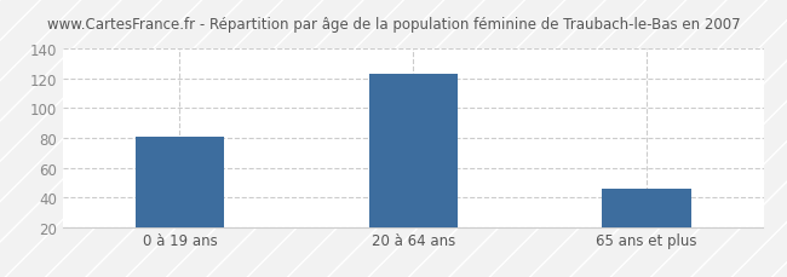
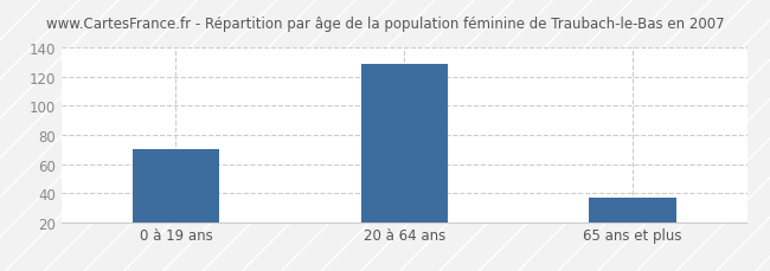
0 à 19 ans: 81 -> 70
20 à 64 ans: 123 -> 129
65 ans et plus: 46 -> 37
